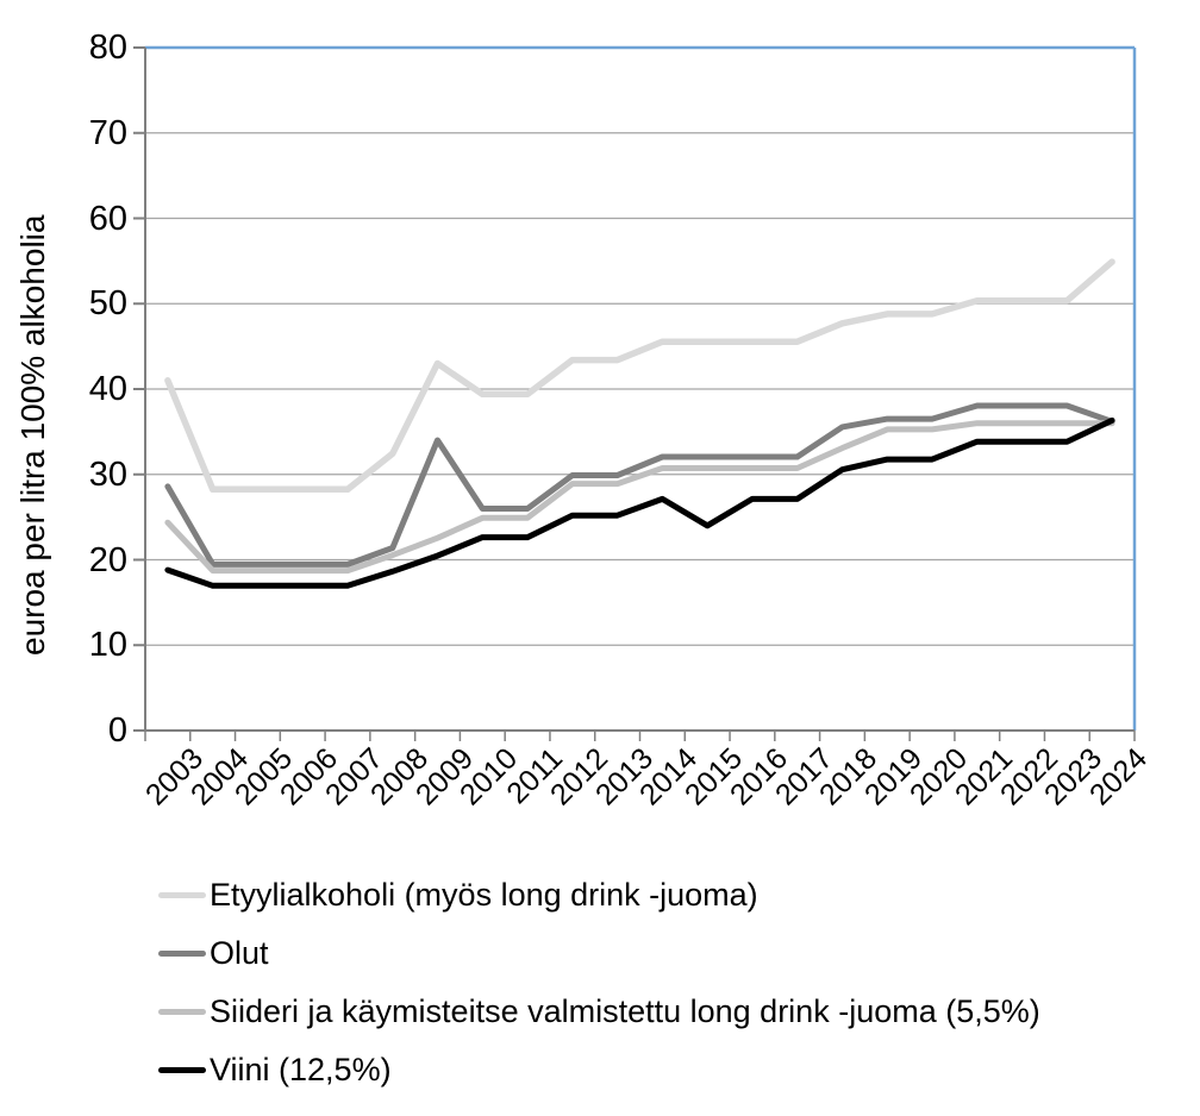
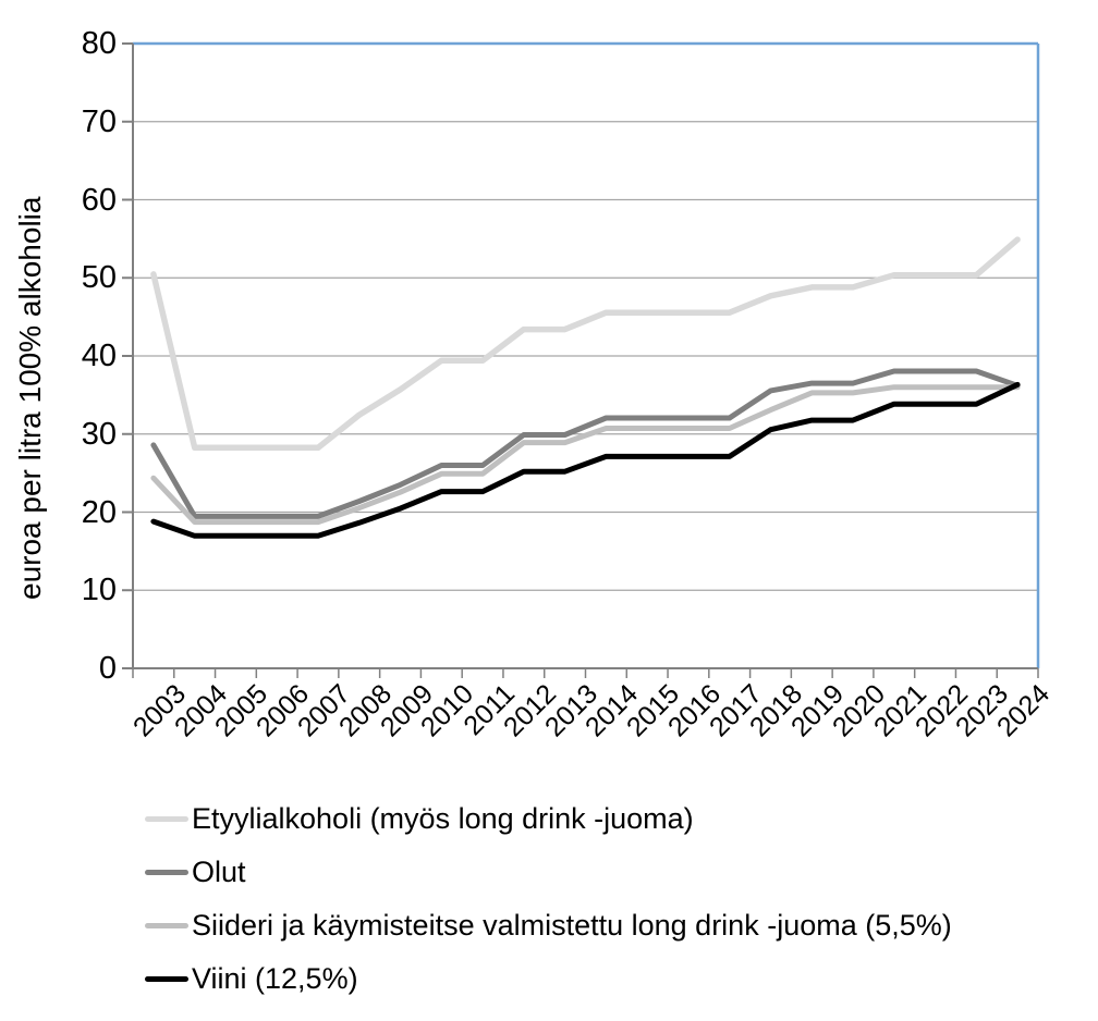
Etyylialkoholi (myös long drink -juoma)/2003: 41 -> 50
Etyylialkoholi (myös long drink -juoma)/2009: 43 -> 36
Olut/2009: 34 -> 24
Viini (12,5%)/2015: 24 -> 27
